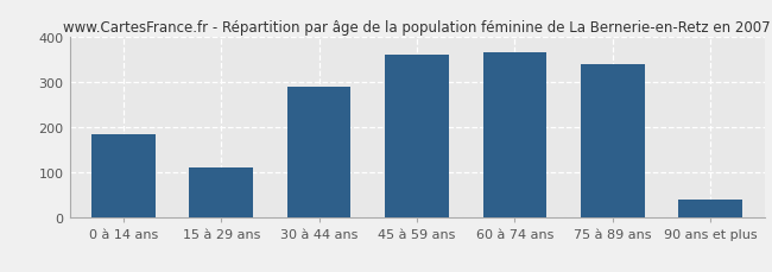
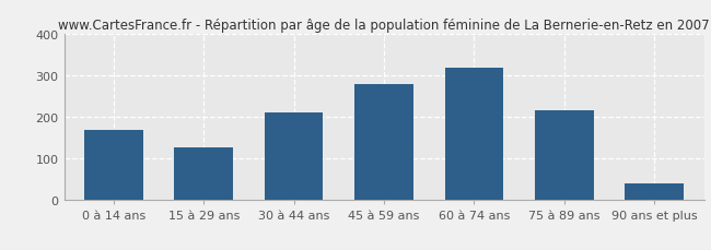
0 à 14 ans: 185 -> 168
15 à 29 ans: 110 -> 127
30 à 44 ans: 290 -> 211
45 à 59 ans: 360 -> 278
60 à 74 ans: 365 -> 318
75 à 89 ans: 340 -> 216
